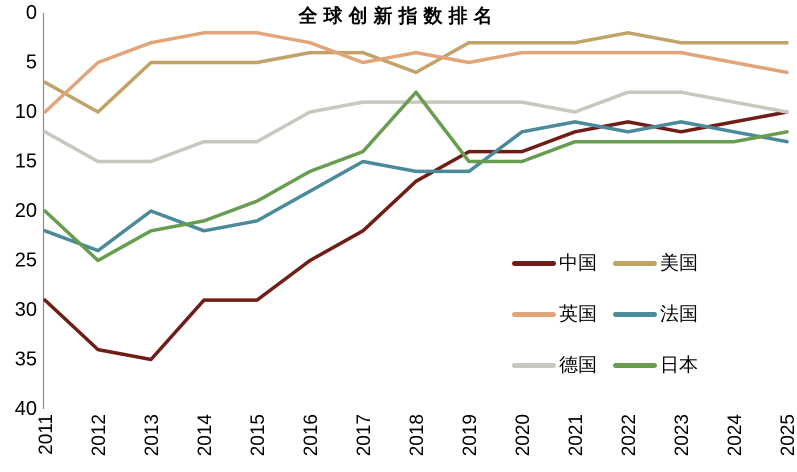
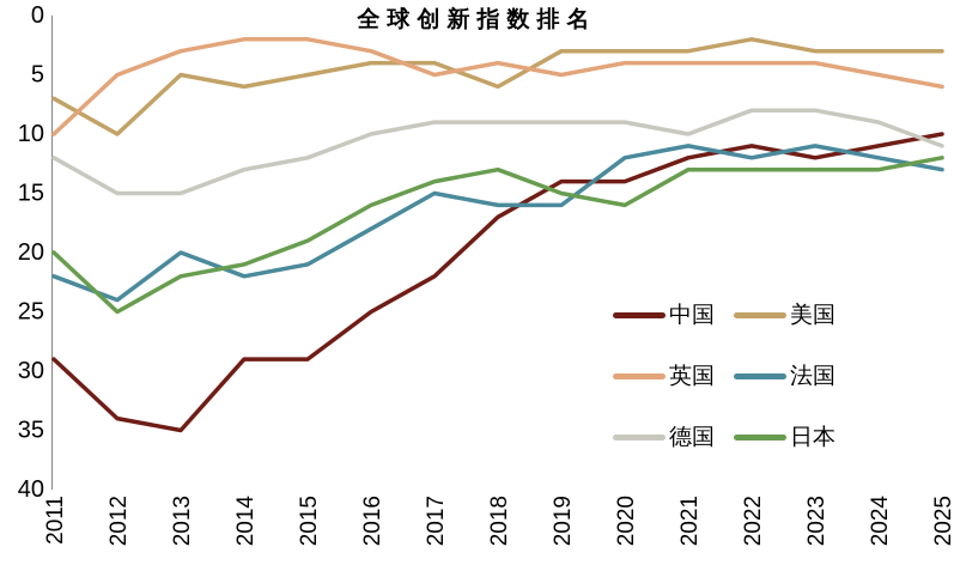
美国/2014: 5 -> 6
德国/2015: 13 -> 12
日本/2018: 8 -> 13
日本/2020: 15 -> 16
德国/2025: 10 -> 11
